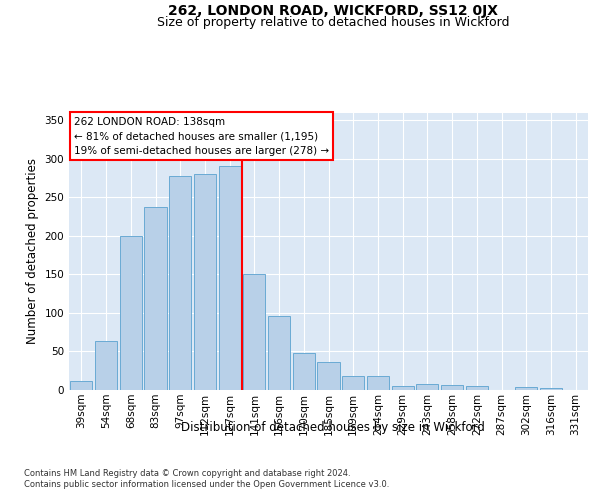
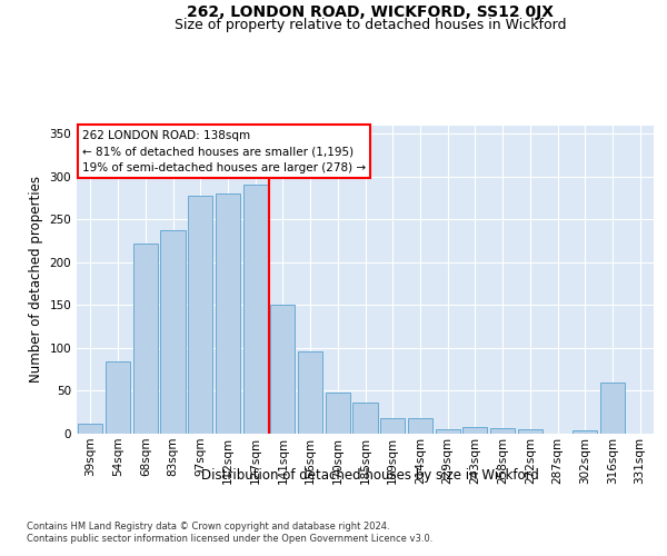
54sqm: 63 -> 84
68sqm: 200 -> 222
316sqm: 3 -> 60
